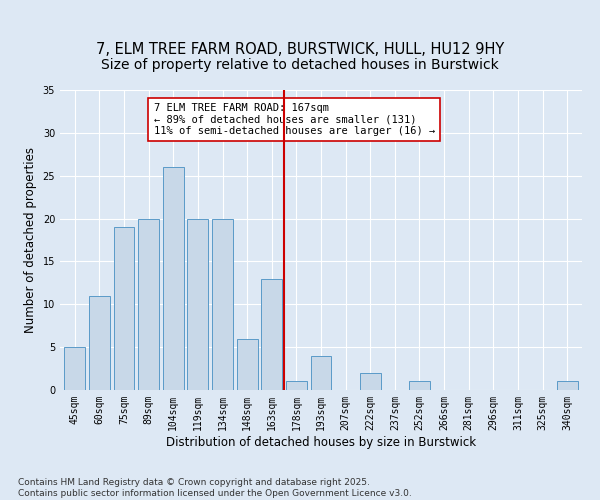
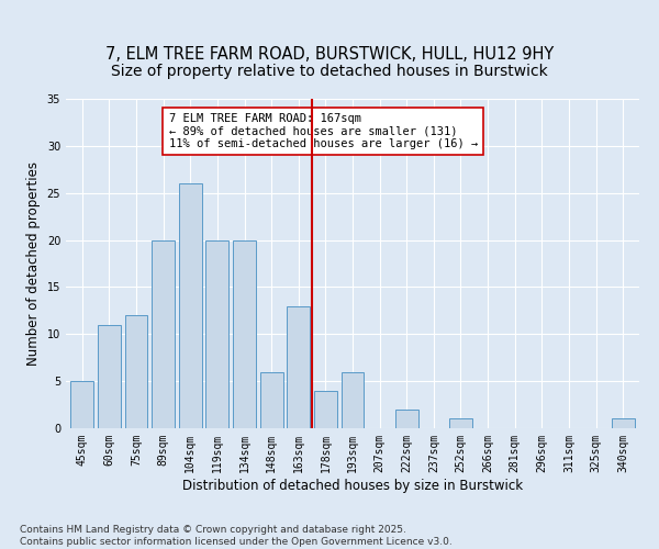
75sqm: 19 -> 12
178sqm: 1 -> 4
193sqm: 4 -> 6
